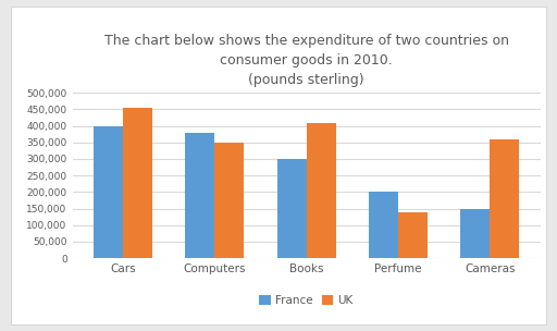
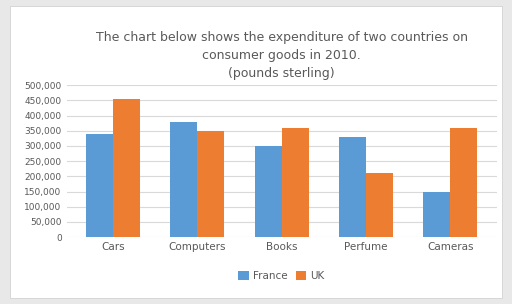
France/Cars: 400,000 -> 340,000
UK/Books: 408,000 -> 360,000
France/Perfume: 200,000 -> 330,000
UK/Perfume: 140,000 -> 210,000
